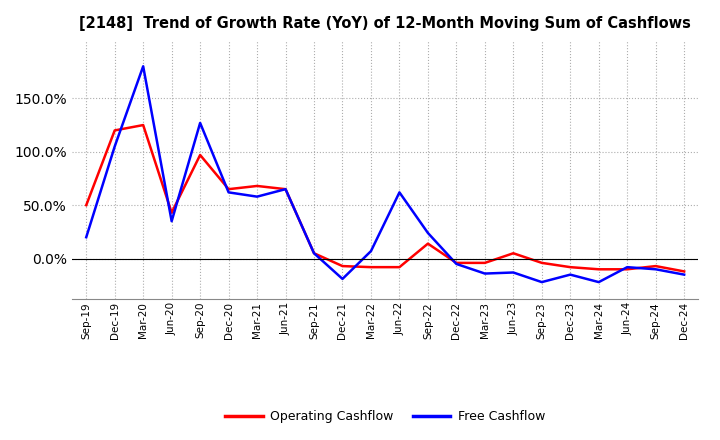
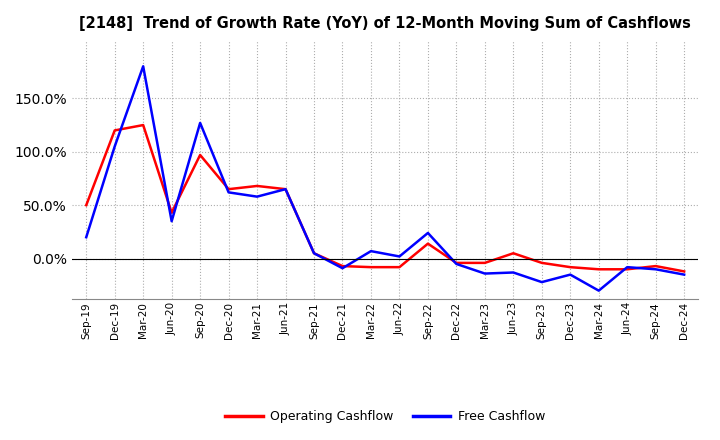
Free Cashflow/Dec-21: -19% -> -9%
Free Cashflow/Jun-22: 62% -> 2%
Free Cashflow/Mar-24: -22% -> -30%
